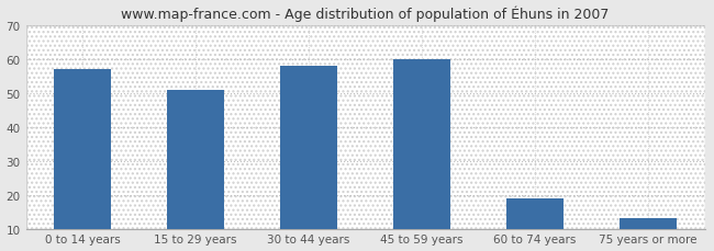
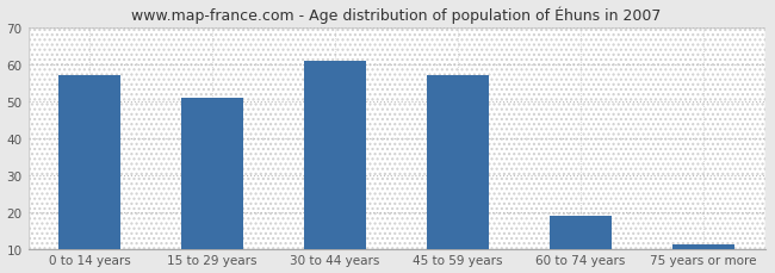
30 to 44 years: 58 -> 61
45 to 59 years: 60 -> 57
75 years or more: 13 -> 11
